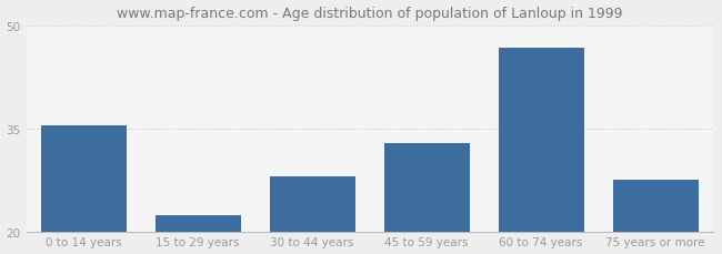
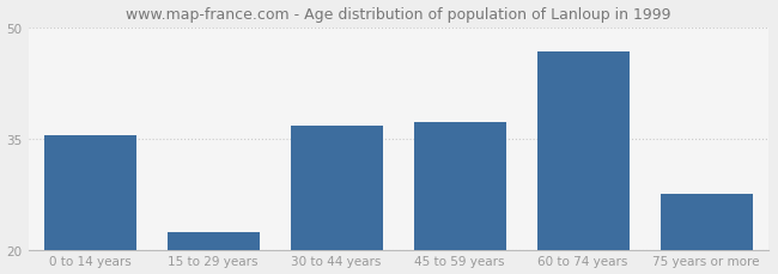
30 to 44 years: 28.0 -> 36.7
45 to 59 years: 32.8 -> 37.2
